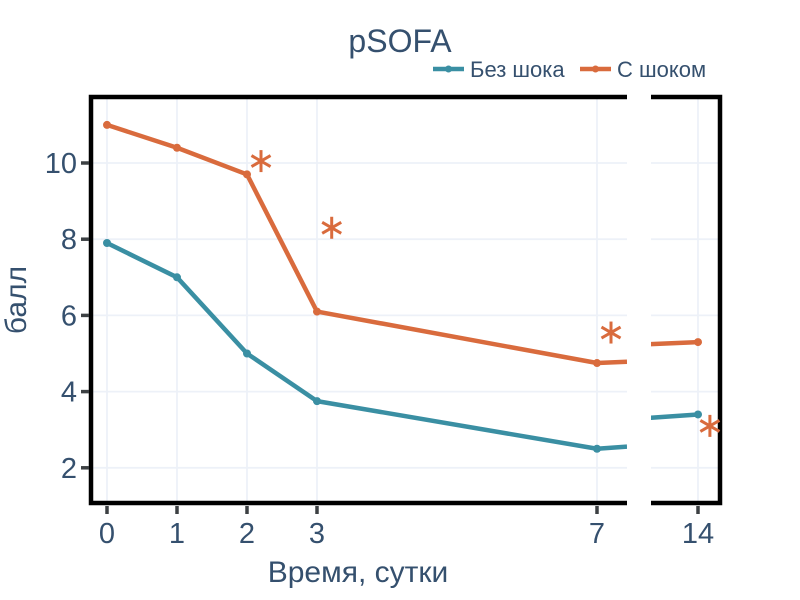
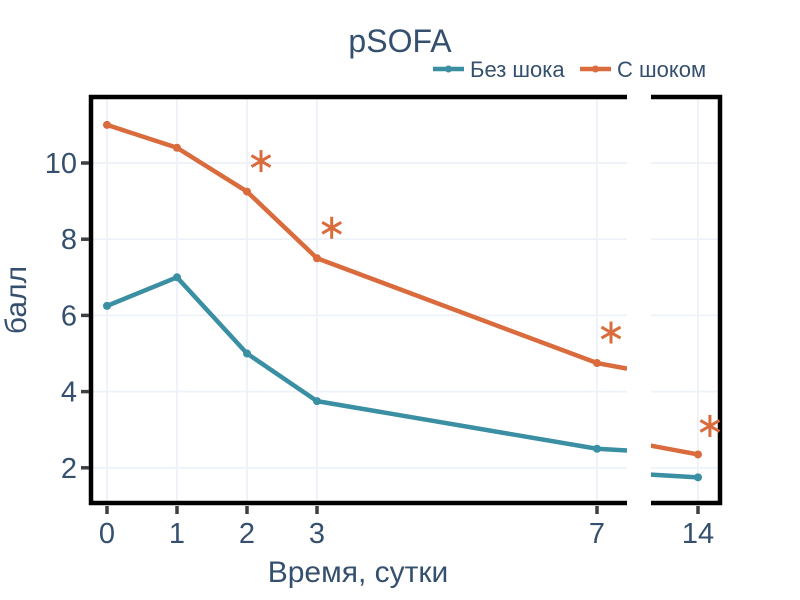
Без шока/0: 7.9 -> 6.2
С шоком/2: 9.7 -> 9.2
С шоком/3: 6.1 -> 7.5
Без шока/14: 3.4 -> 1.8
С шоком/14: 5.3 -> 2.4
